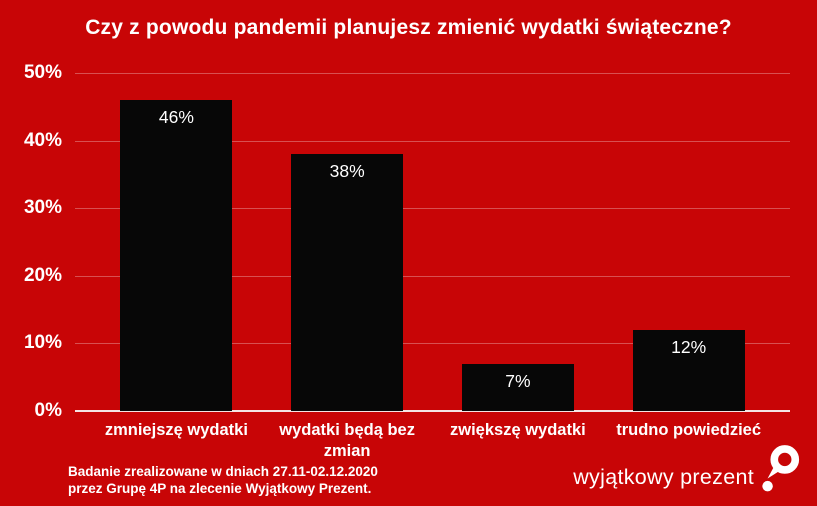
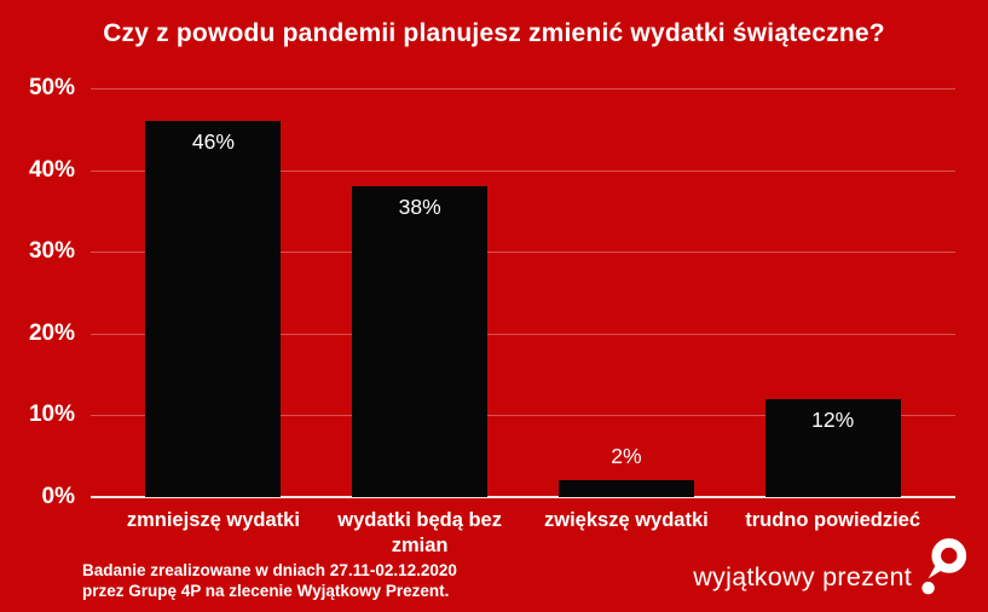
zwiększę wydatki: 7% -> 2%
